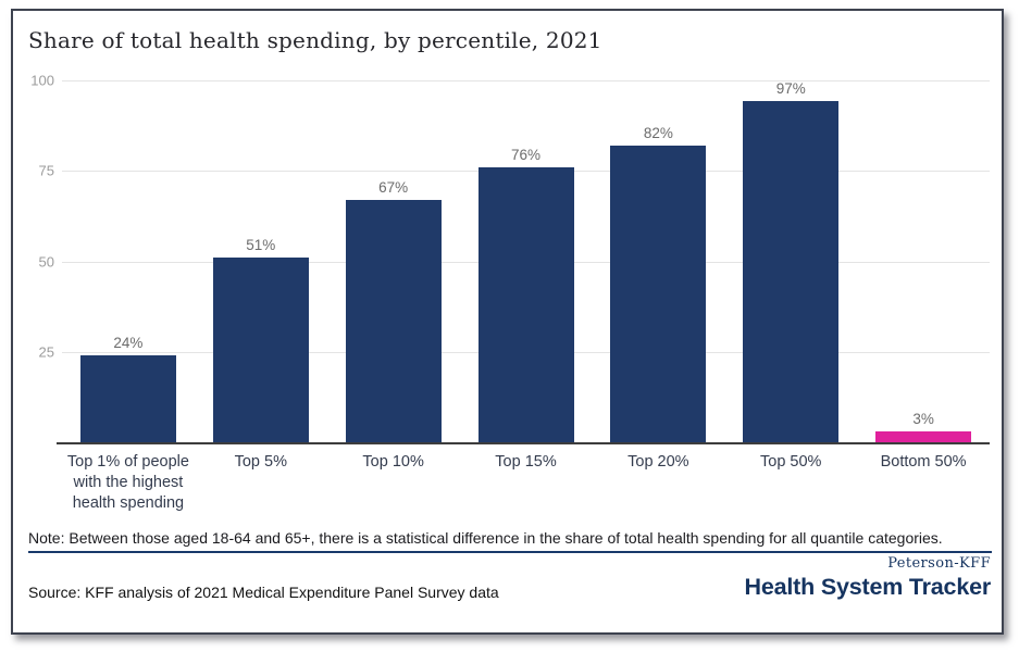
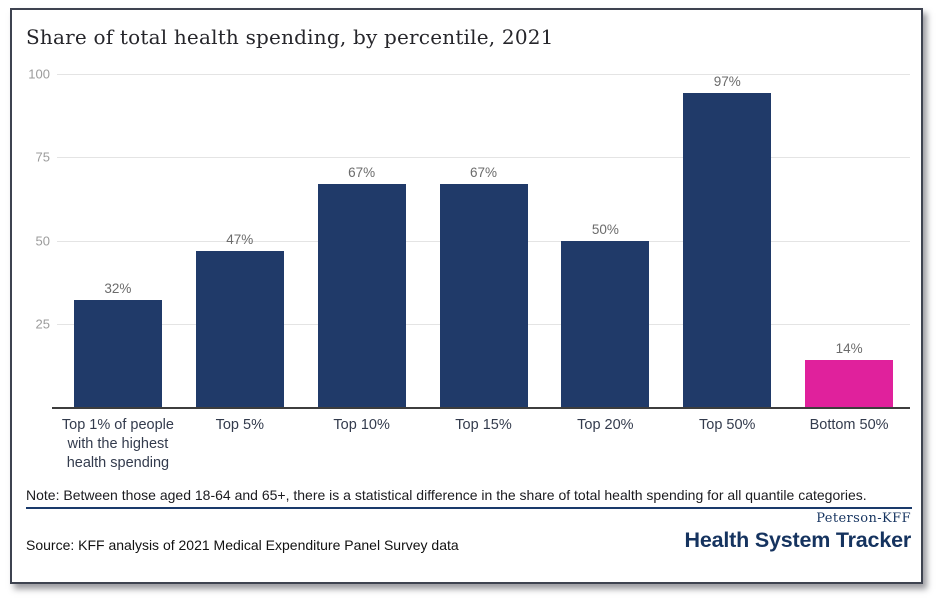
Top 1% of people with the highest health spending: 24% -> 32%
Top 5%: 51% -> 47%
Top 15%: 76% -> 67%
Top 20%: 82% -> 50%
Bottom 50%: 3% -> 14%
